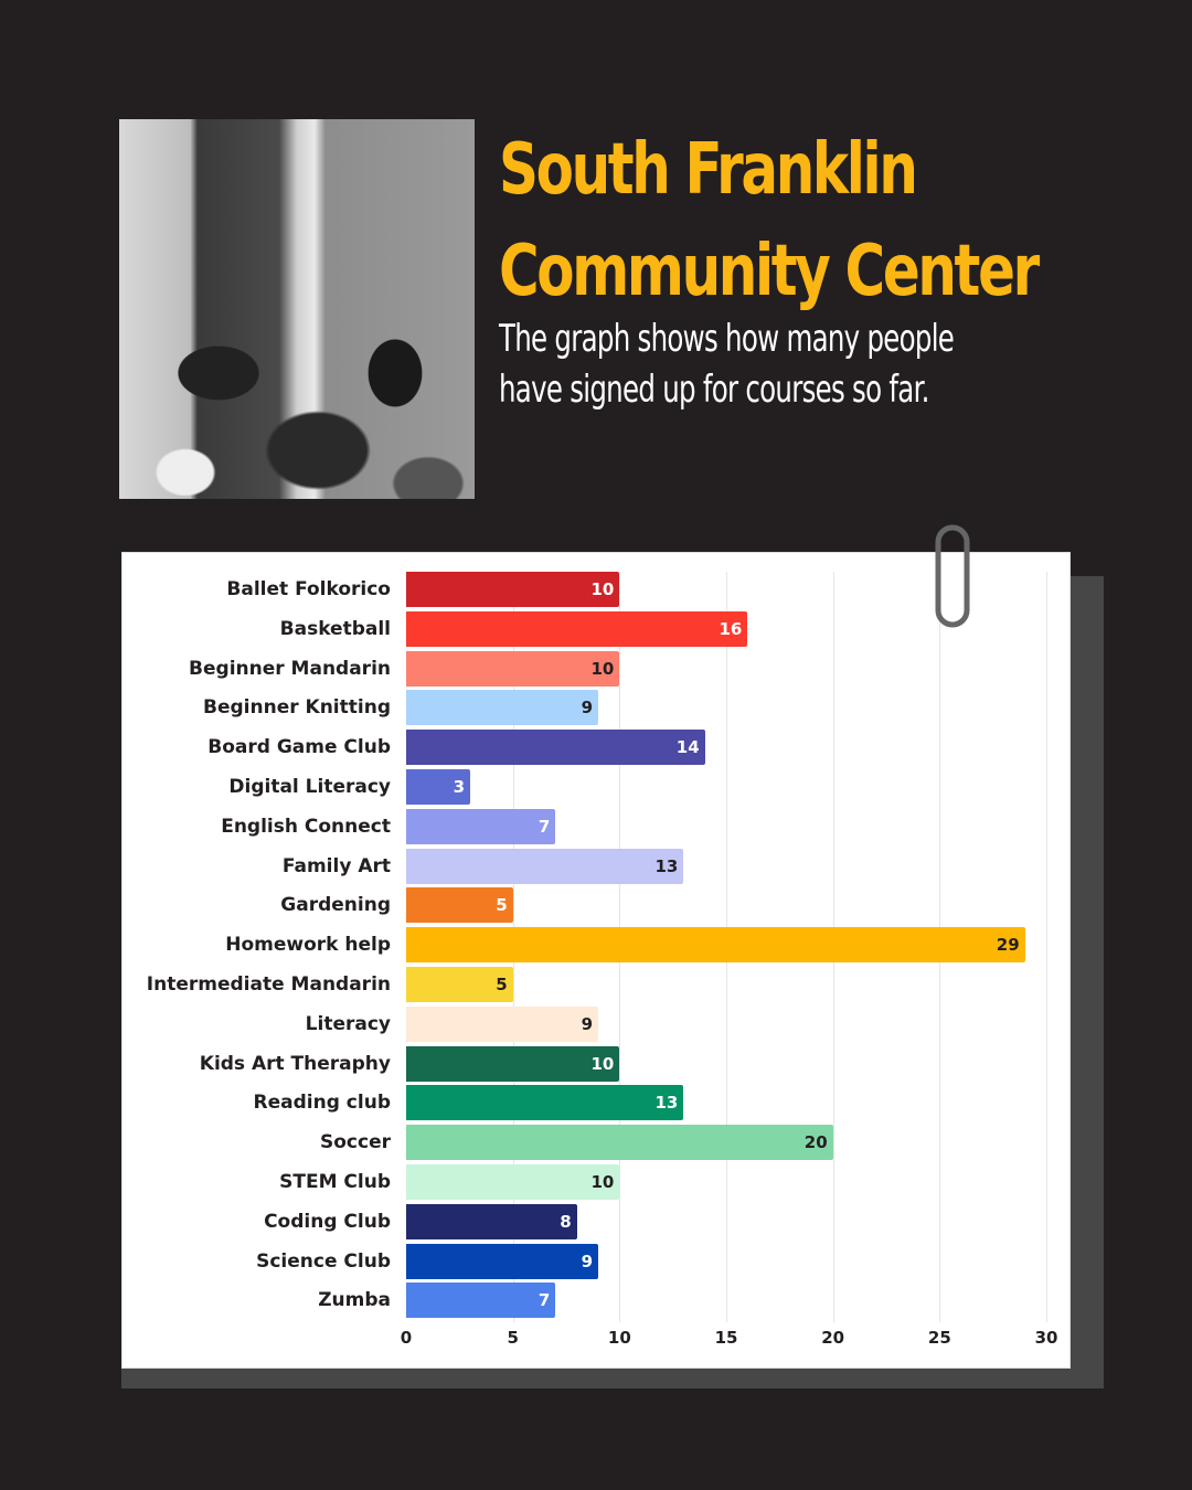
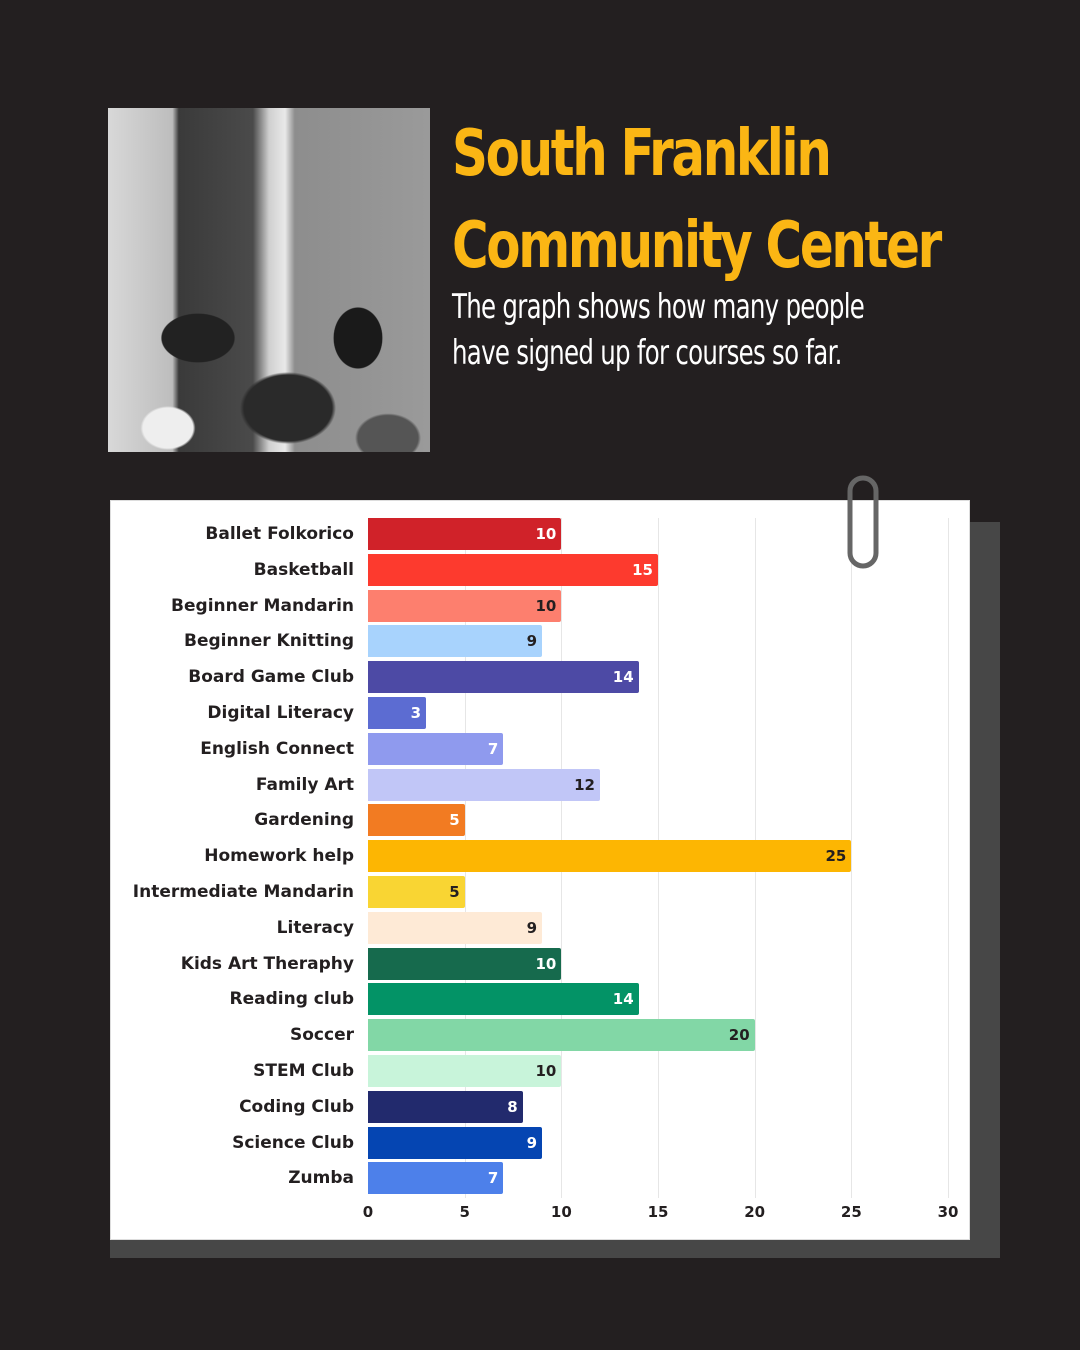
Basketball: 16 -> 15
Family Art: 13 -> 12
Homework help: 29 -> 25
Reading club: 13 -> 14
